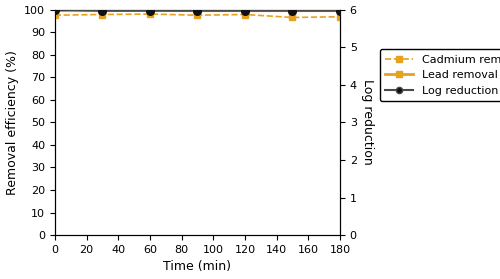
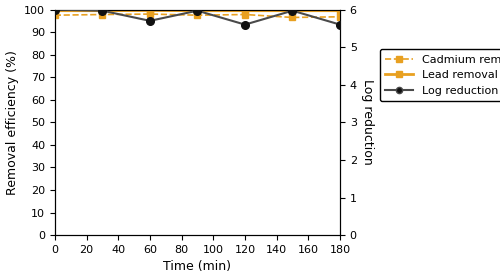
Log reduction/60: 5.97 -> 5.70
Log reduction/120: 5.97 -> 5.60
Log reduction/180: 5.97 -> 5.60
